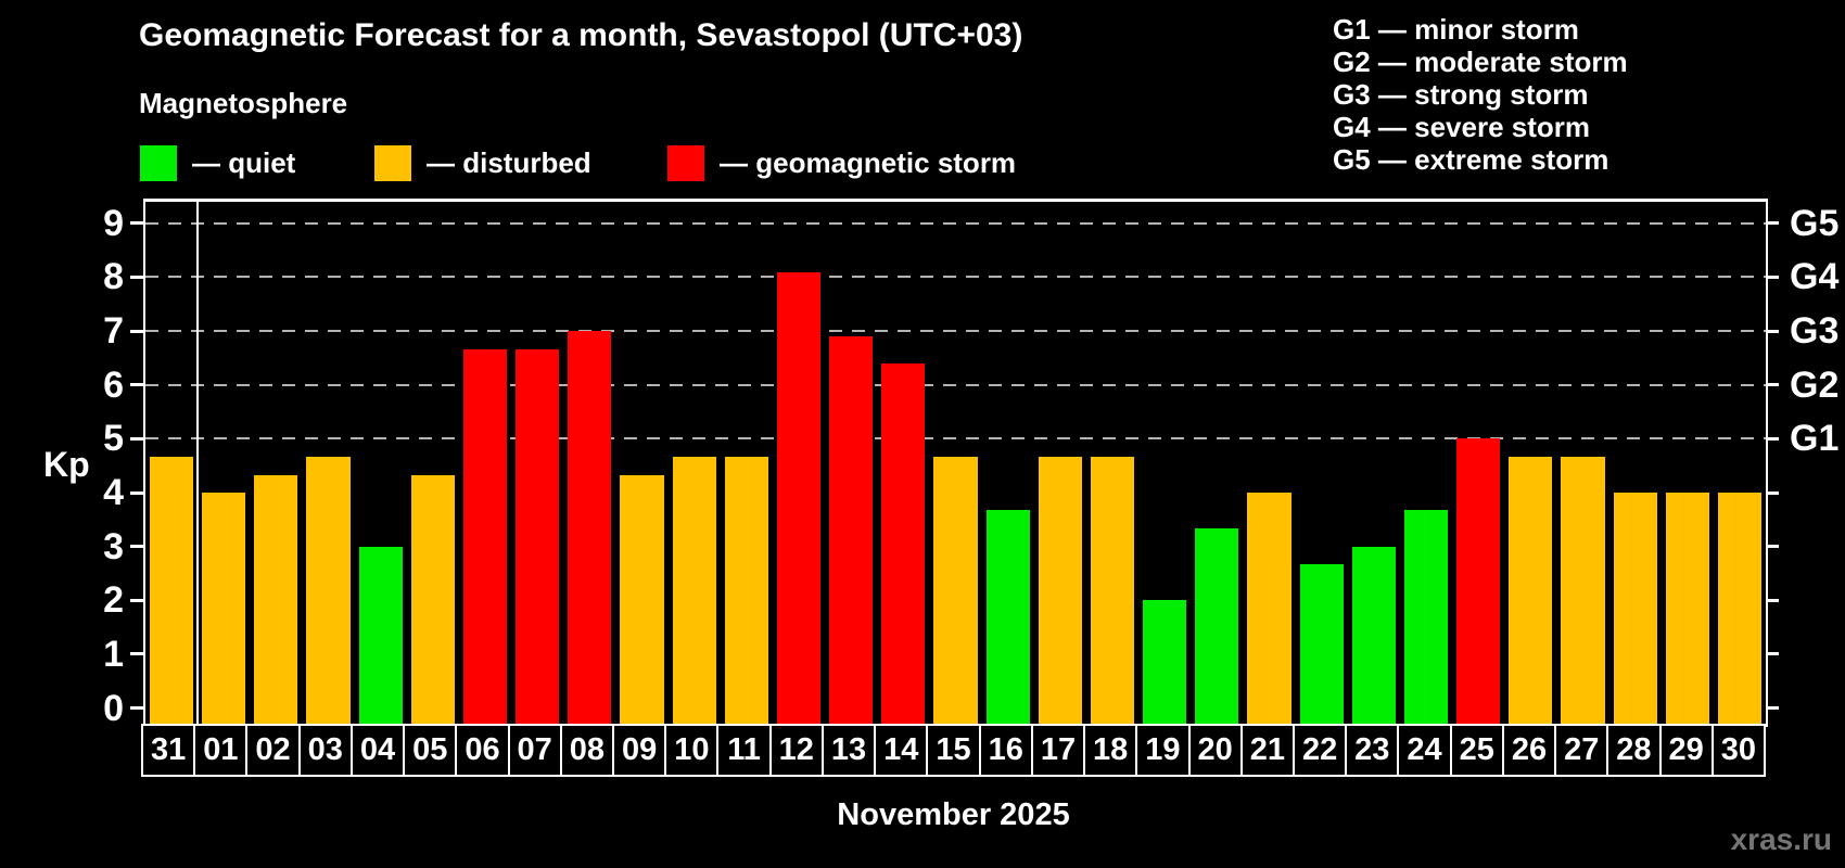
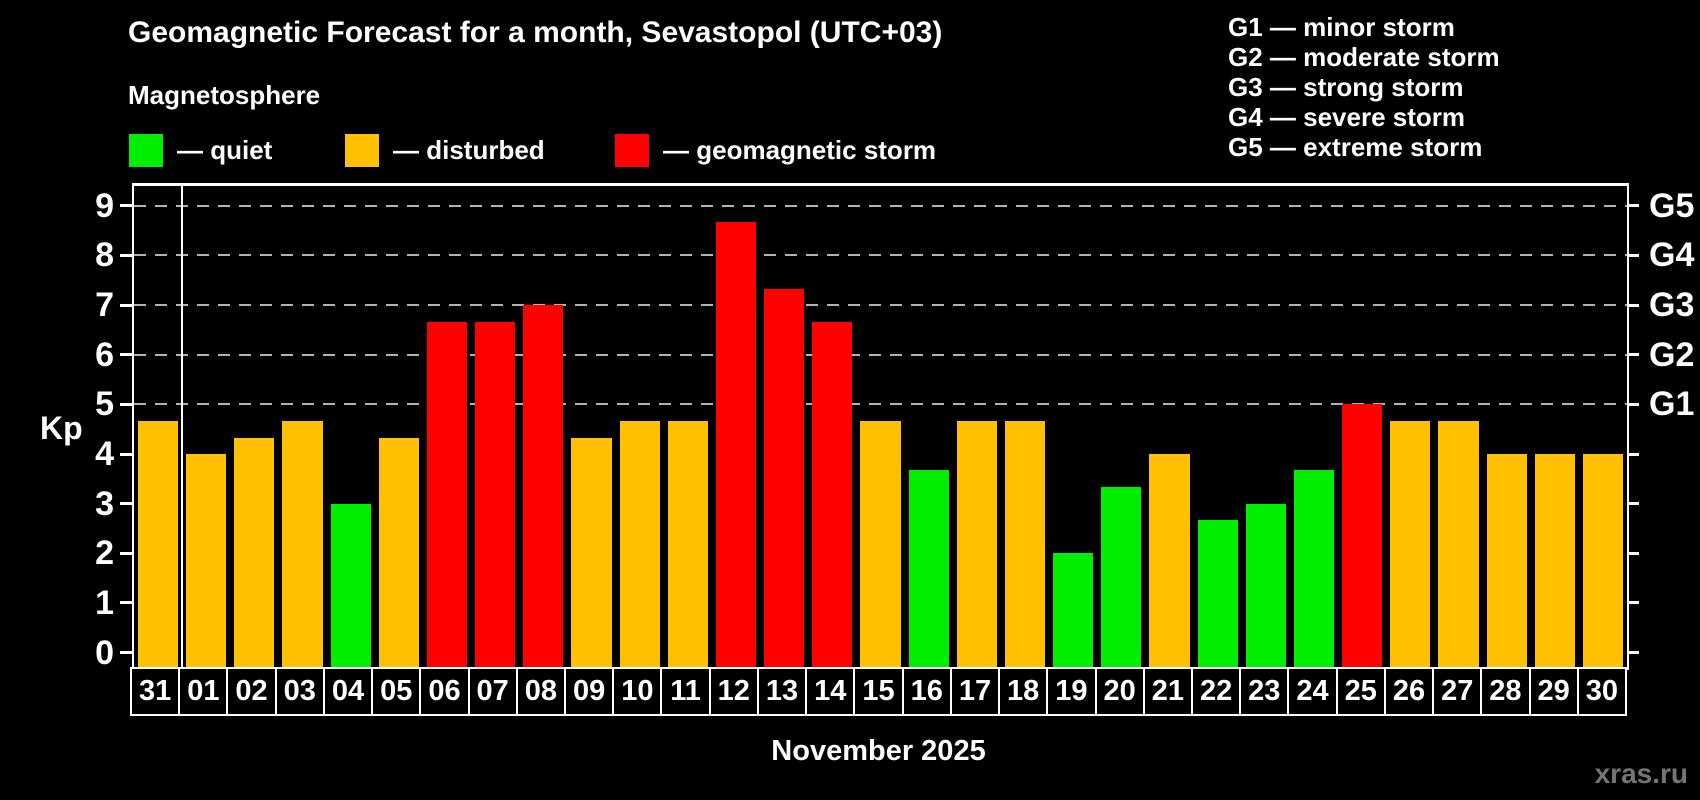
12: 8.1 -> 8.7
13: 6.9 -> 7.3
14: 6.4 -> 6.7
